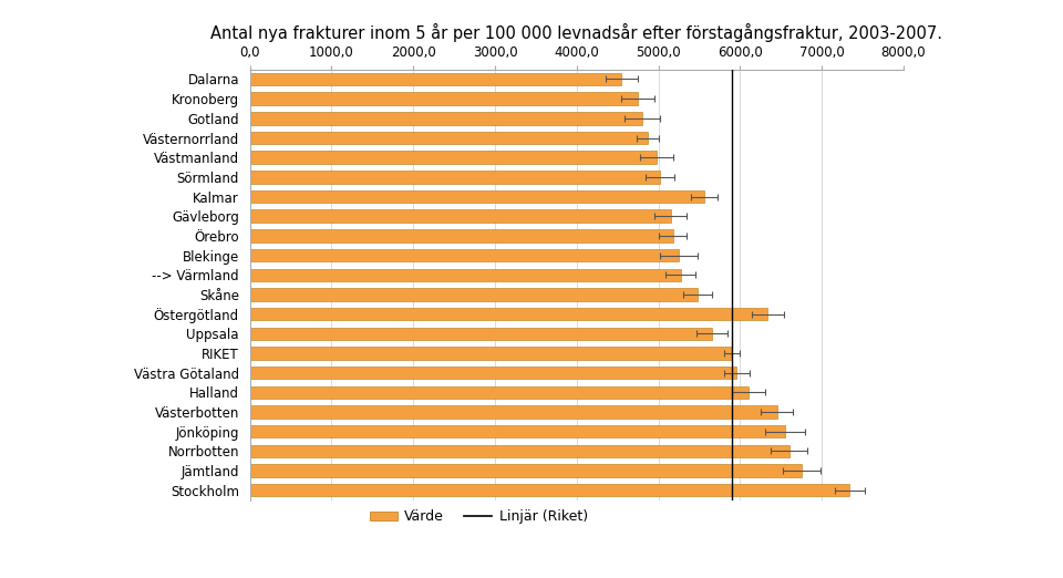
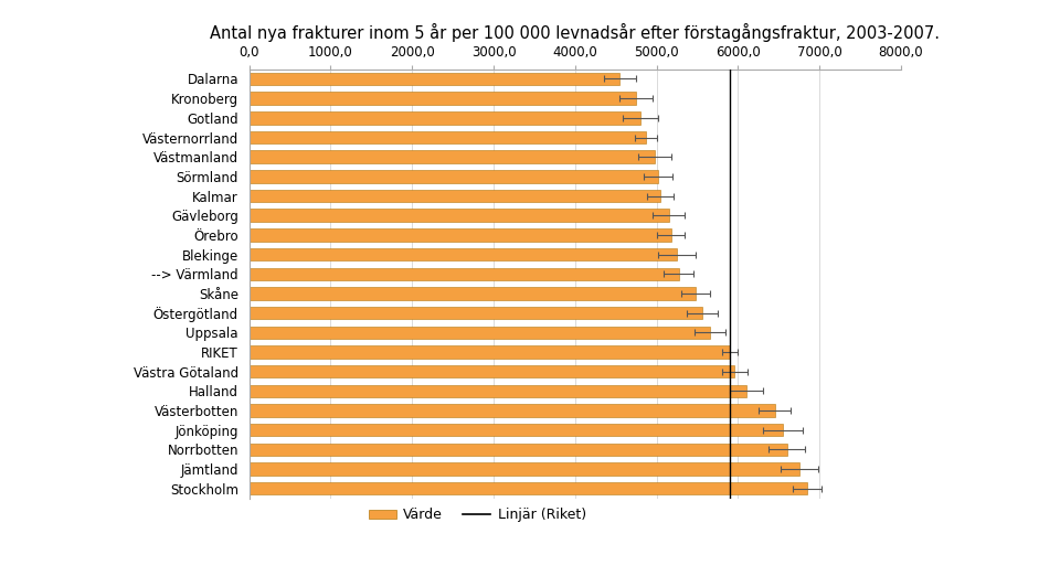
Kalmar: 5560 -> 5050
Östergötland: 6340 -> 5560
Stockholm: 7340 -> 6850
